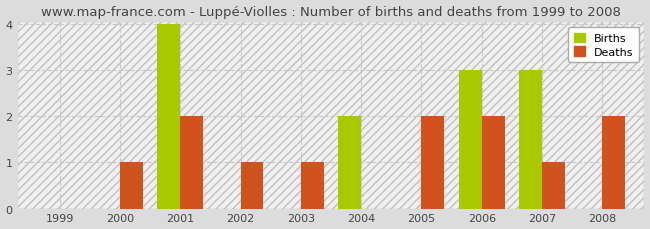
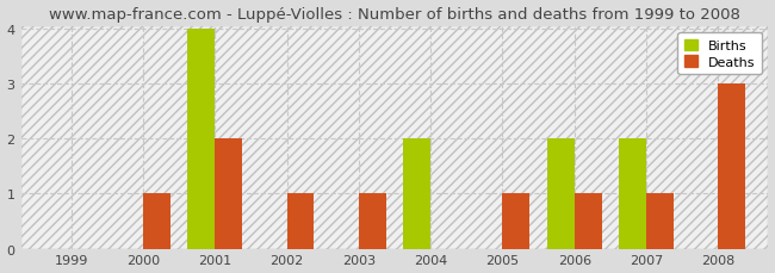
Deaths/2005: 2 -> 1
Births/2006: 3 -> 2
Deaths/2006: 2 -> 1
Births/2007: 3 -> 2
Deaths/2008: 2 -> 3
